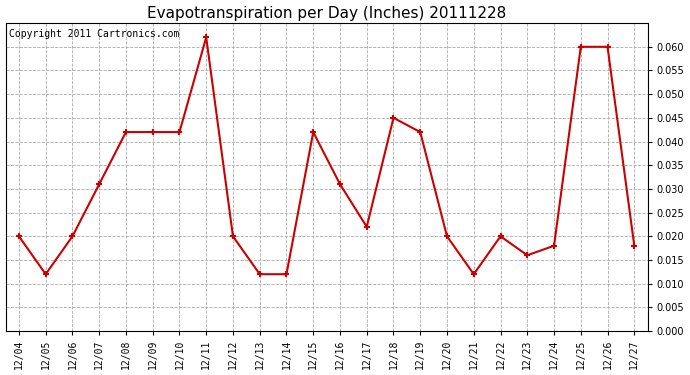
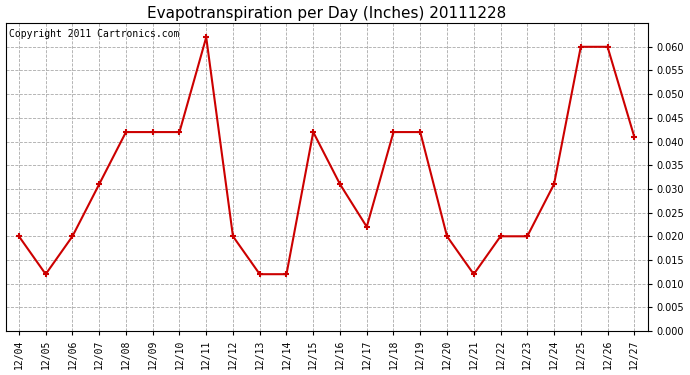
12/18: 0.045 -> 0.042
12/23: 0.016 -> 0.020
12/24: 0.018 -> 0.031
12/27: 0.018 -> 0.041
